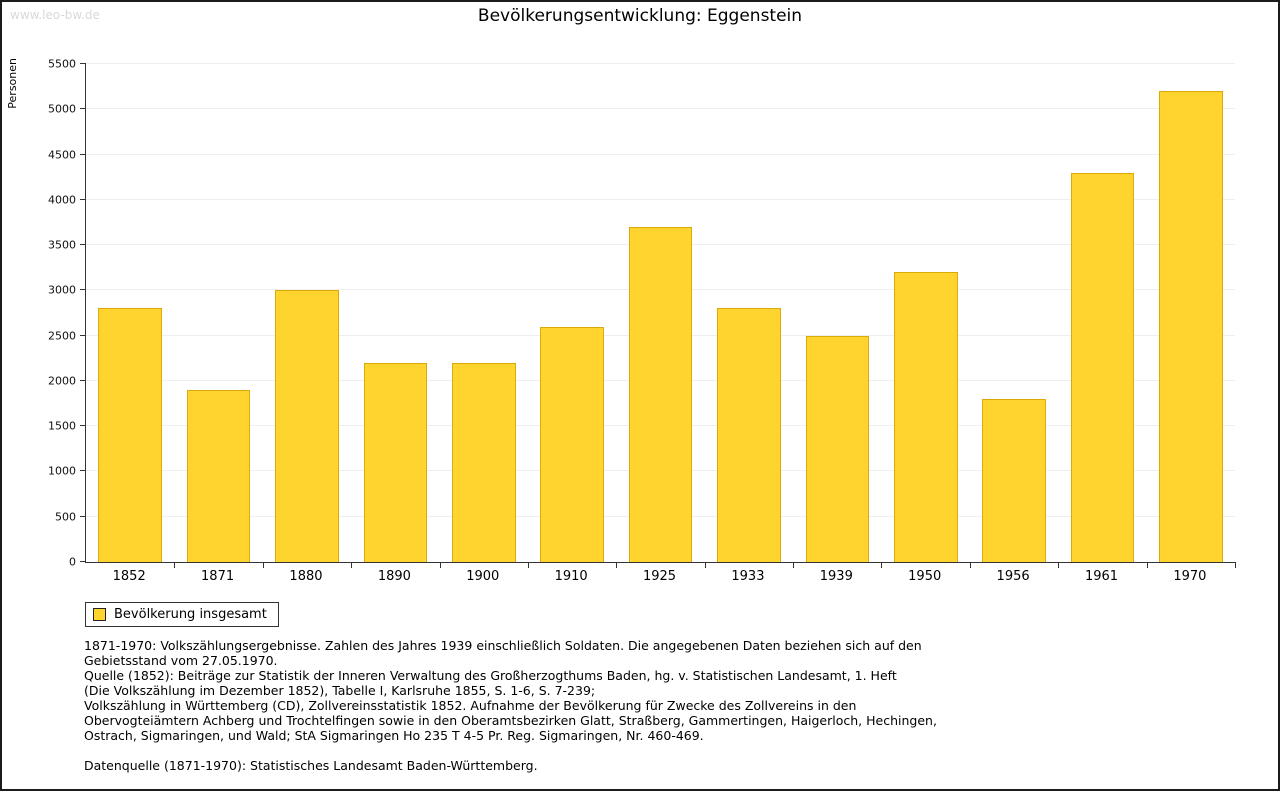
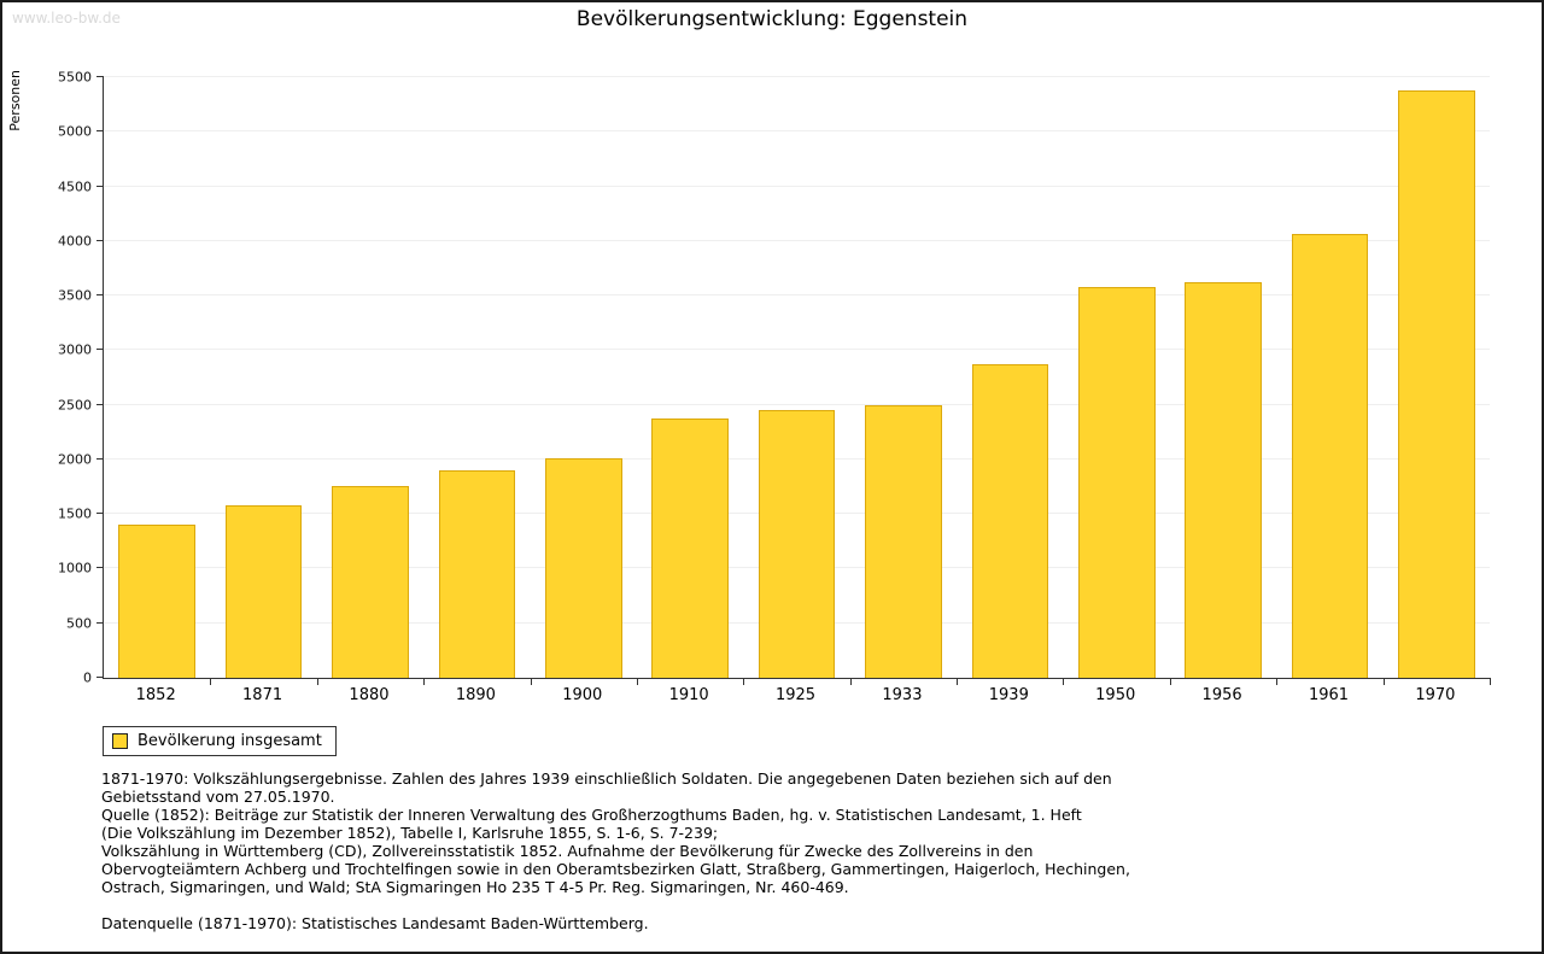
1852: 2800 -> 1400
1871: 1900 -> 1600
1880: 3000 -> 1800
1890: 2200 -> 1900
1900: 2200 -> 2000
1910: 2600 -> 2400
1925: 3700 -> 2400
1933: 2800 -> 2500
1939: 2500 -> 2900
1950: 3200 -> 3600
1956: 1800 -> 3600
1961: 4300 -> 4100
1970: 5200 -> 5400
